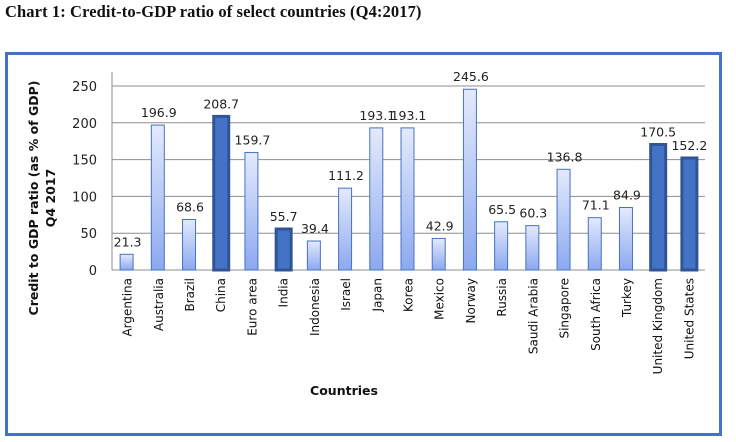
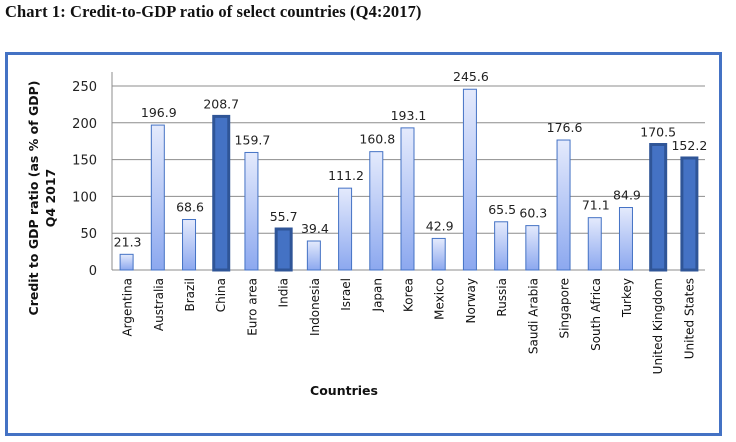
Japan: 193.1 -> 160.8
Singapore: 136.8 -> 176.6
